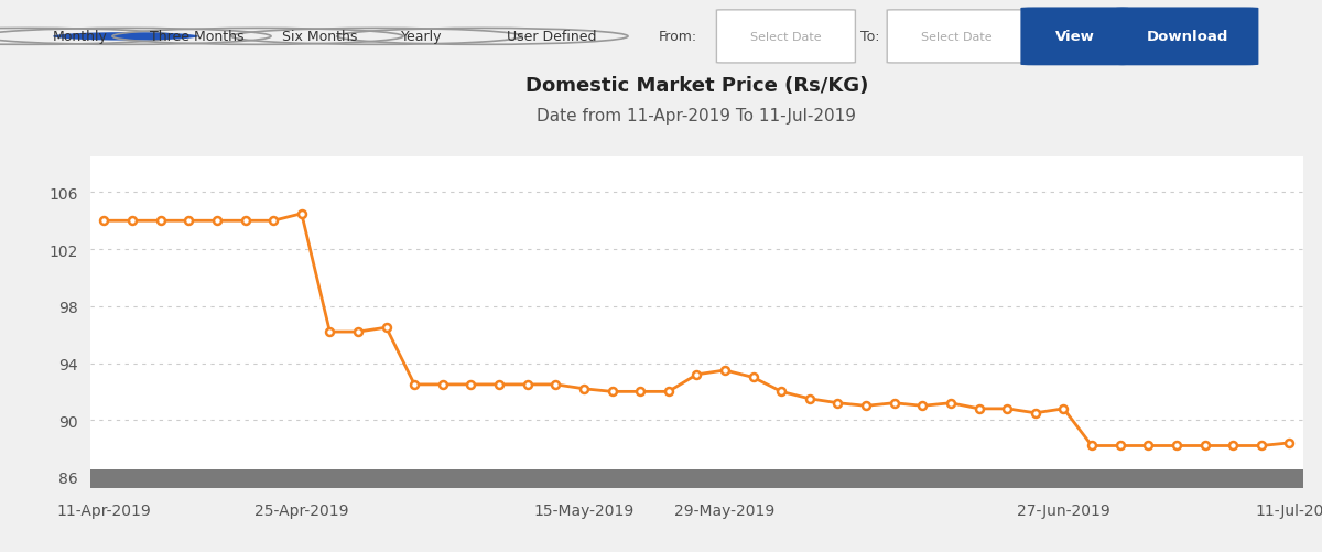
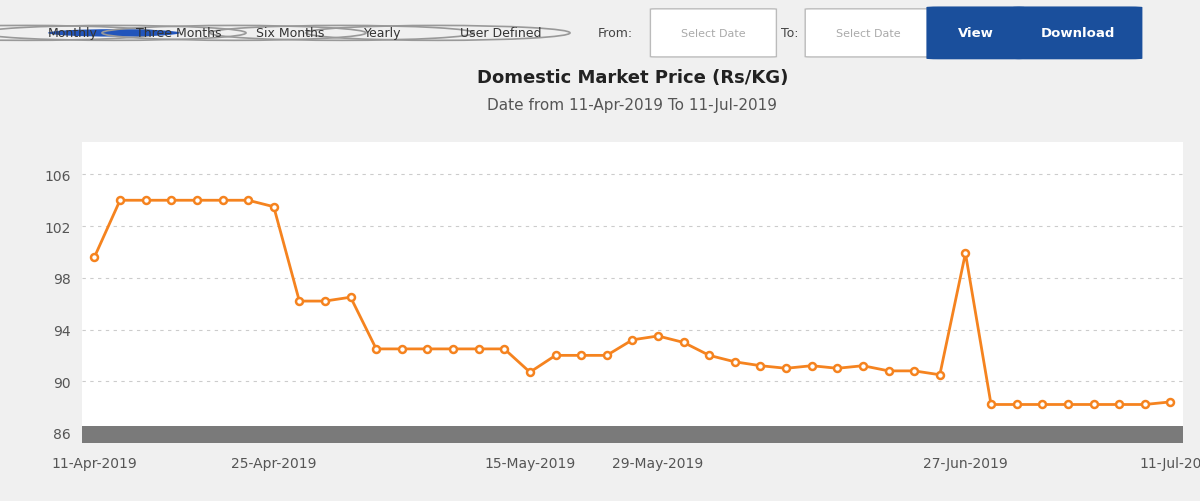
11-Apr-2019: 104.0 -> 99.6
25-Apr-2019: 104.5 -> 103.5
15-May-2019: 92.2 -> 90.7
27-Jun-2019: 90.8 -> 99.9
